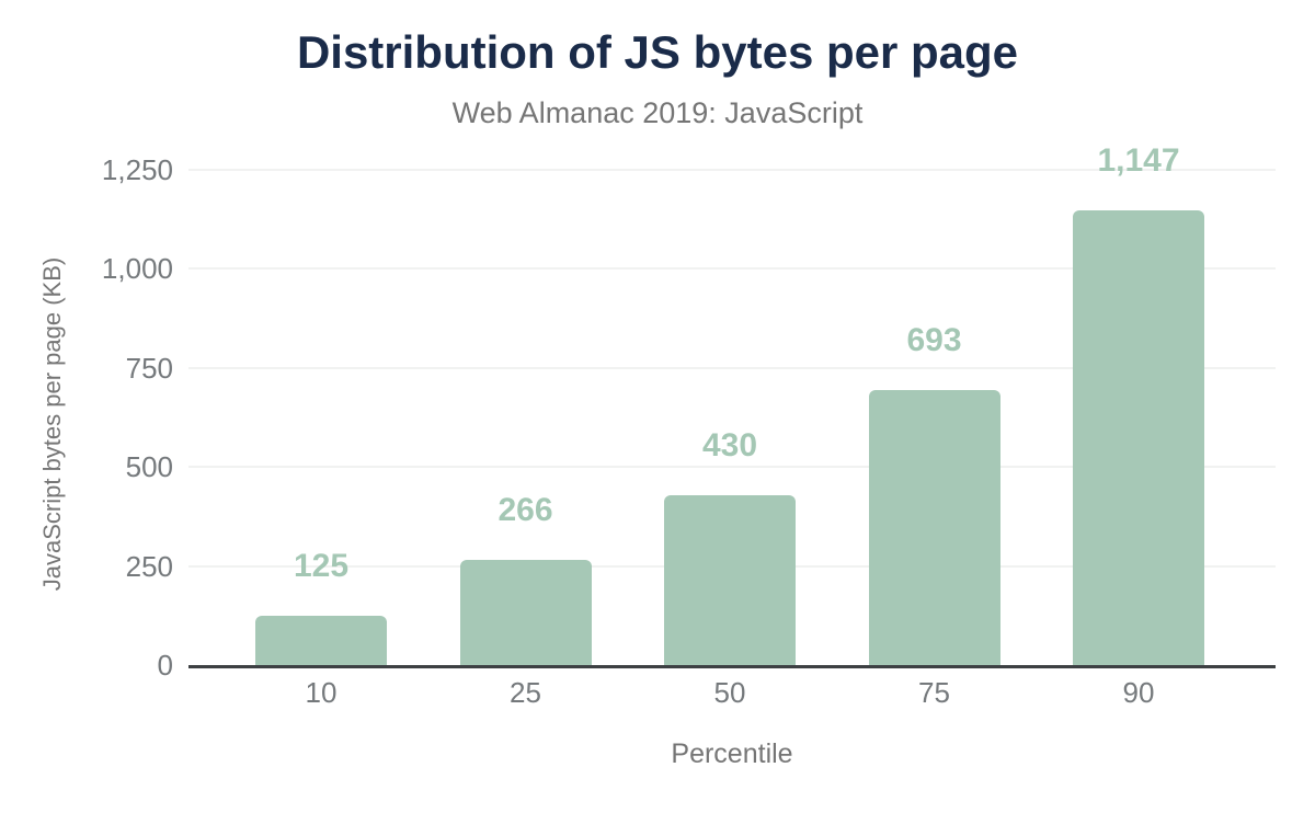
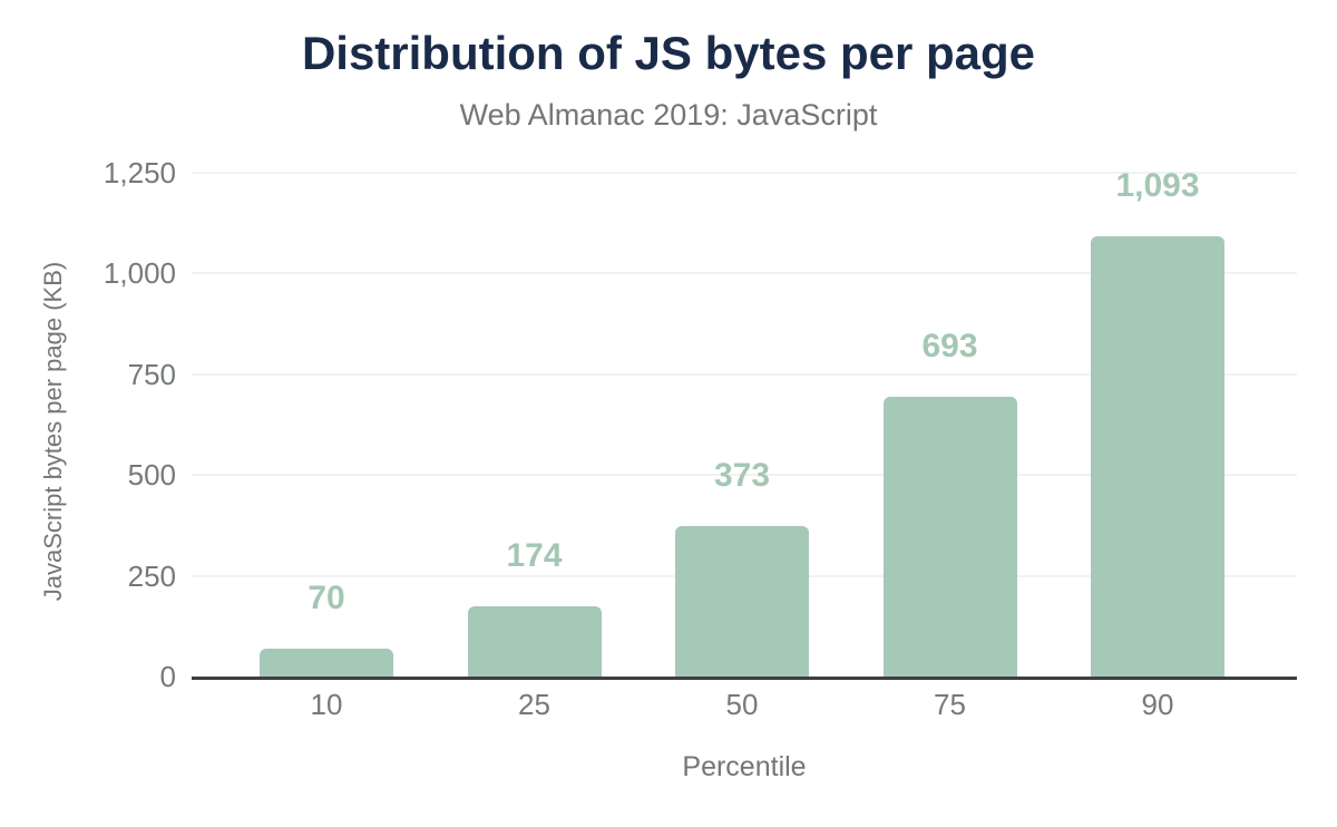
10: 125 -> 70
25: 266 -> 174
50: 430 -> 373
90: 1,147 -> 1,093
